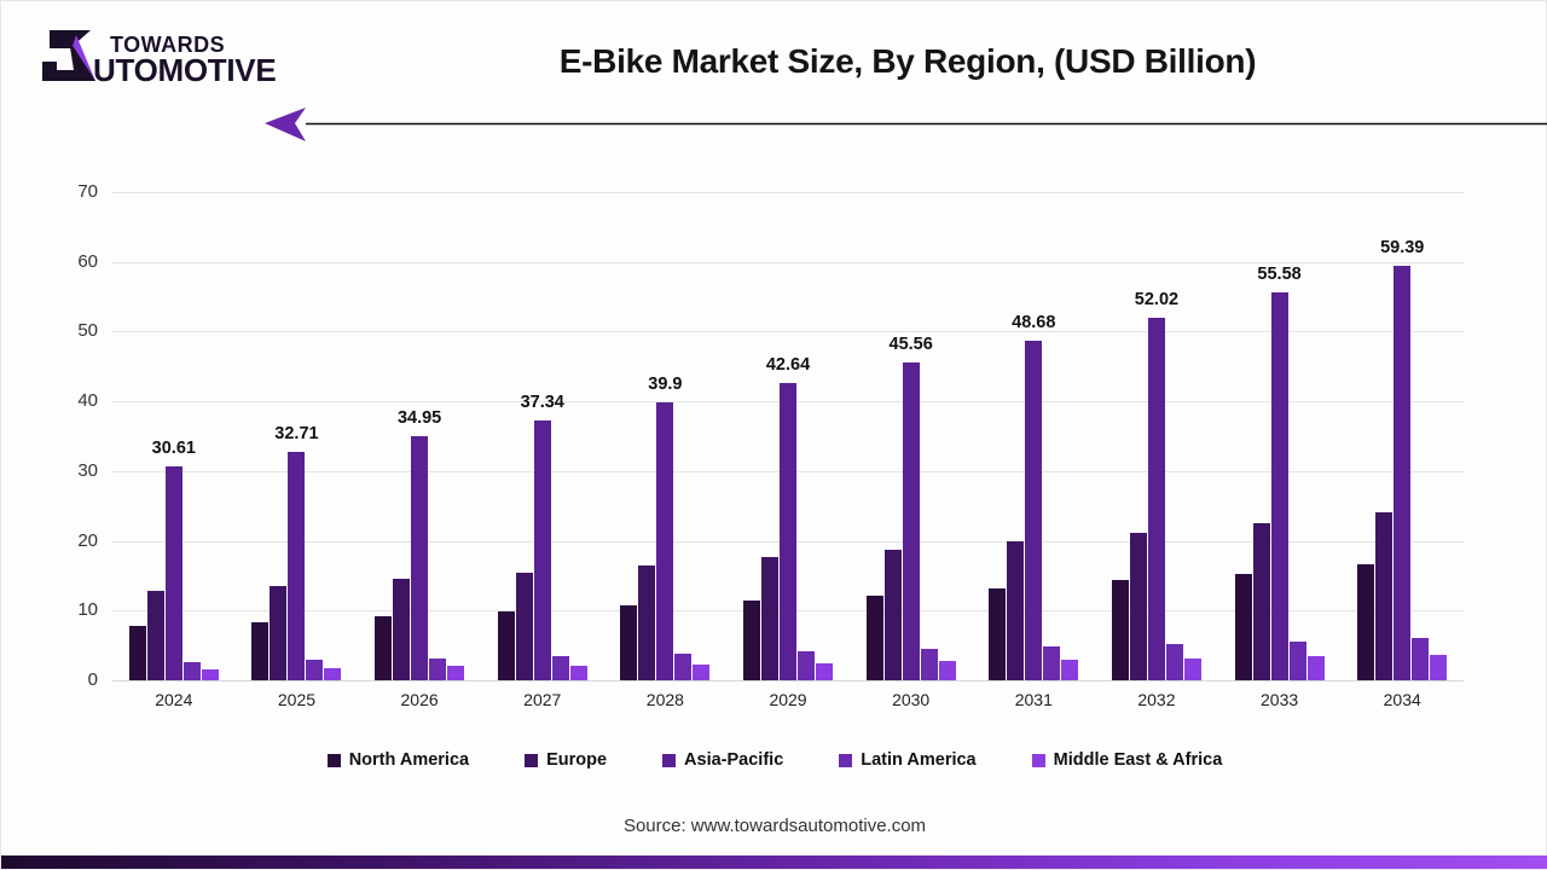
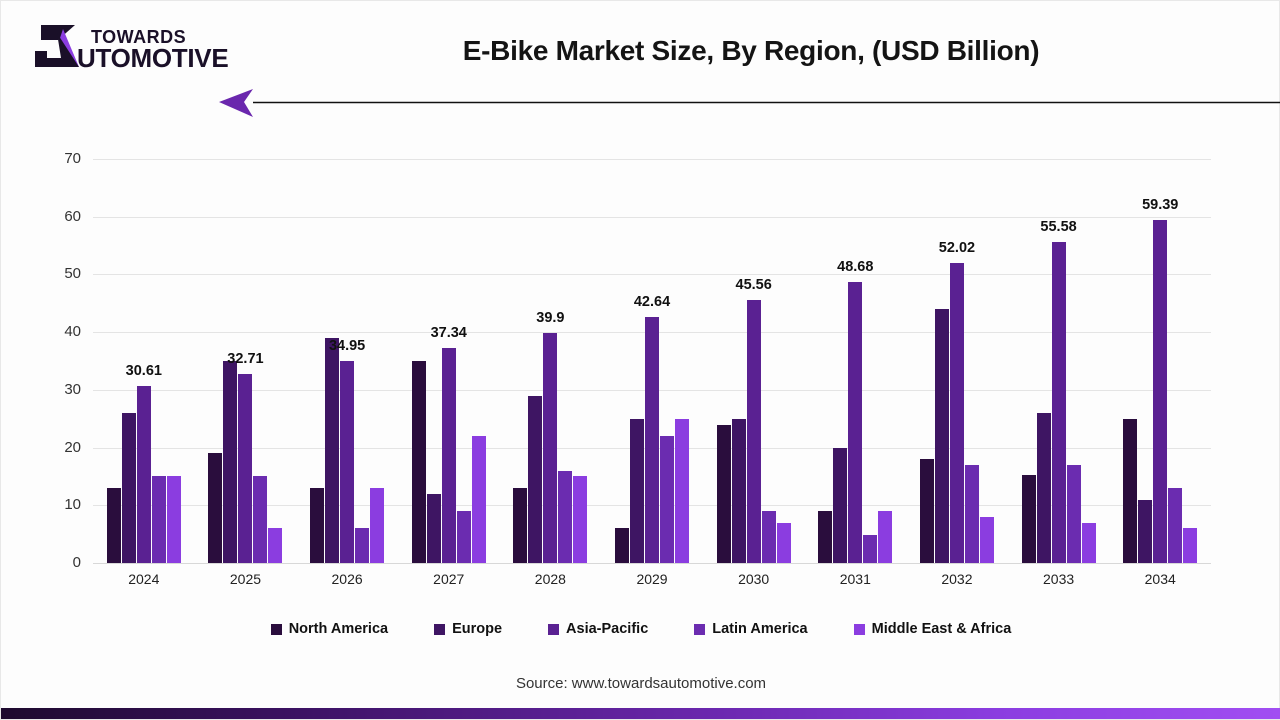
North America/2024: 8 -> 13
Europe/2024: 13 -> 26
Latin America/2024: 3 -> 15
Middle East & Africa/2024: 2 -> 15
North America/2025: 8 -> 19
Europe/2025: 14 -> 35
Latin America/2025: 3 -> 15
Middle East & Africa/2025: 2 -> 6
North America/2026: 9 -> 13
Europe/2026: 15 -> 39
Latin America/2026: 3 -> 6
Middle East & Africa/2026: 2 -> 13
North America/2027: 10 -> 35
Europe/2027: 16 -> 12
Latin America/2027: 4 -> 9
Middle East & Africa/2027: 2 -> 22
North America/2028: 11 -> 13
Europe/2028: 16 -> 29
Latin America/2028: 4 -> 16
Middle East & Africa/2028: 2 -> 15
North America/2029: 11 -> 6
Europe/2029: 18 -> 25
Latin America/2029: 4 -> 22
Middle East & Africa/2029: 2 -> 25
North America/2030: 12 -> 24
Europe/2030: 19 -> 25
Latin America/2030: 4 -> 9
Middle East & Africa/2030: 3 -> 7
North America/2031: 13 -> 9
Middle East & Africa/2031: 3 -> 9
North America/2032: 14 -> 18
Europe/2032: 21 -> 44
Latin America/2032: 5 -> 17
Middle East & Africa/2032: 3 -> 8
Europe/2033: 22 -> 26
Latin America/2033: 6 -> 17
Middle East & Africa/2033: 3 -> 7
North America/2034: 17 -> 25
Europe/2034: 24 -> 11
Latin America/2034: 6 -> 13
Middle East & Africa/2034: 4 -> 6
